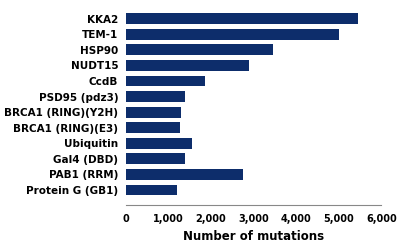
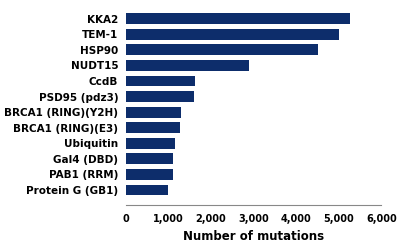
KKA2: 5,450 -> 5,250
HSP90: 3,450 -> 4,500
CcdB: 1,850 -> 1,620
PSD95 (pdz3): 1,400 -> 1,600
Ubiquitin: 1,550 -> 1,150
Gal4 (DBD): 1,400 -> 1,110
PAB1 (RRM): 2,750 -> 1,100
Protein G (GB1): 1,200 -> 980
